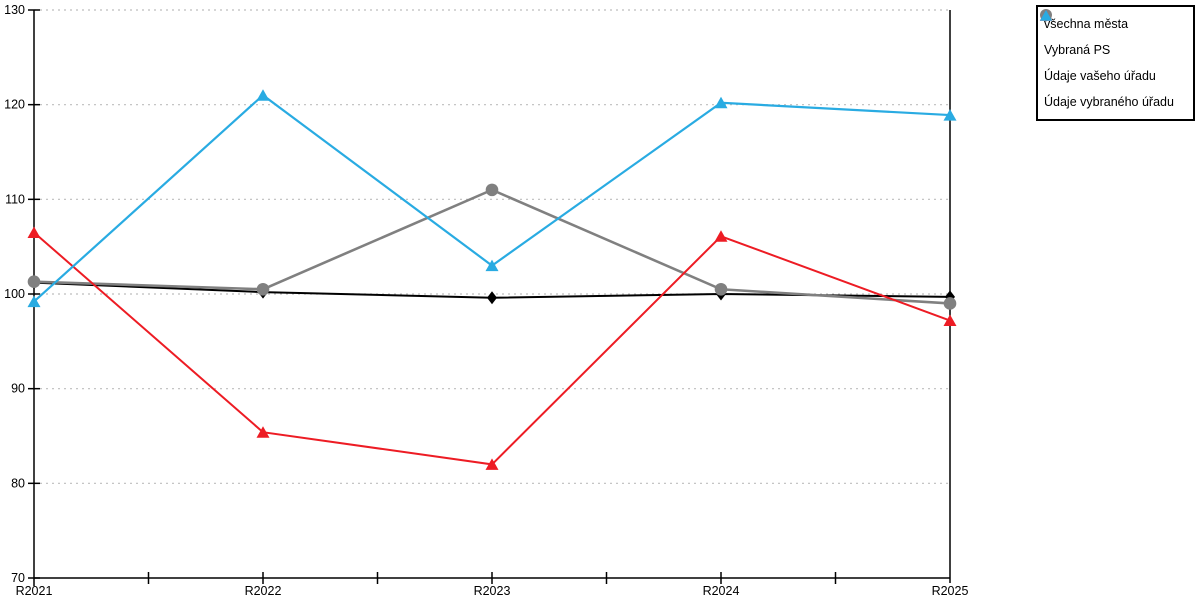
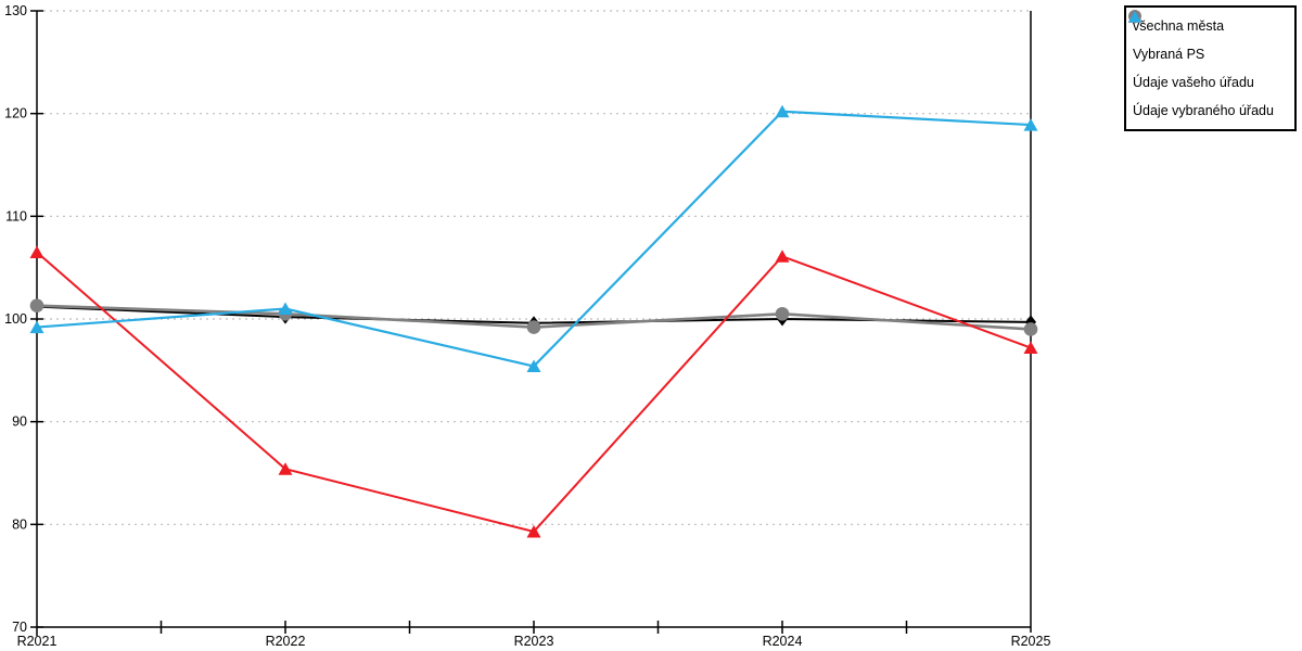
Údaje vybraného úřadu/R2022: 121 -> 101
Vybraná PS/R2023: 111 -> 99
Údaje vašeho úřadu/R2023: 82 -> 79
Údaje vybraného úřadu/R2023: 103 -> 95
